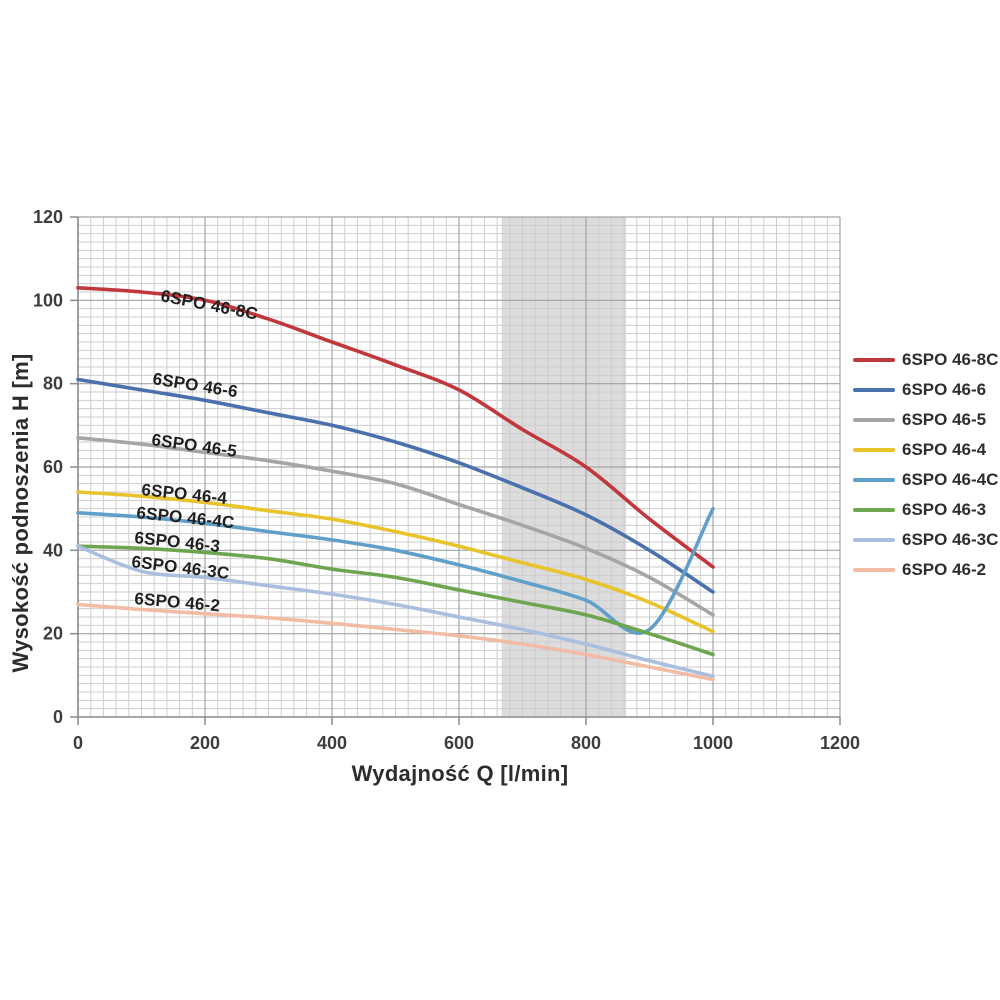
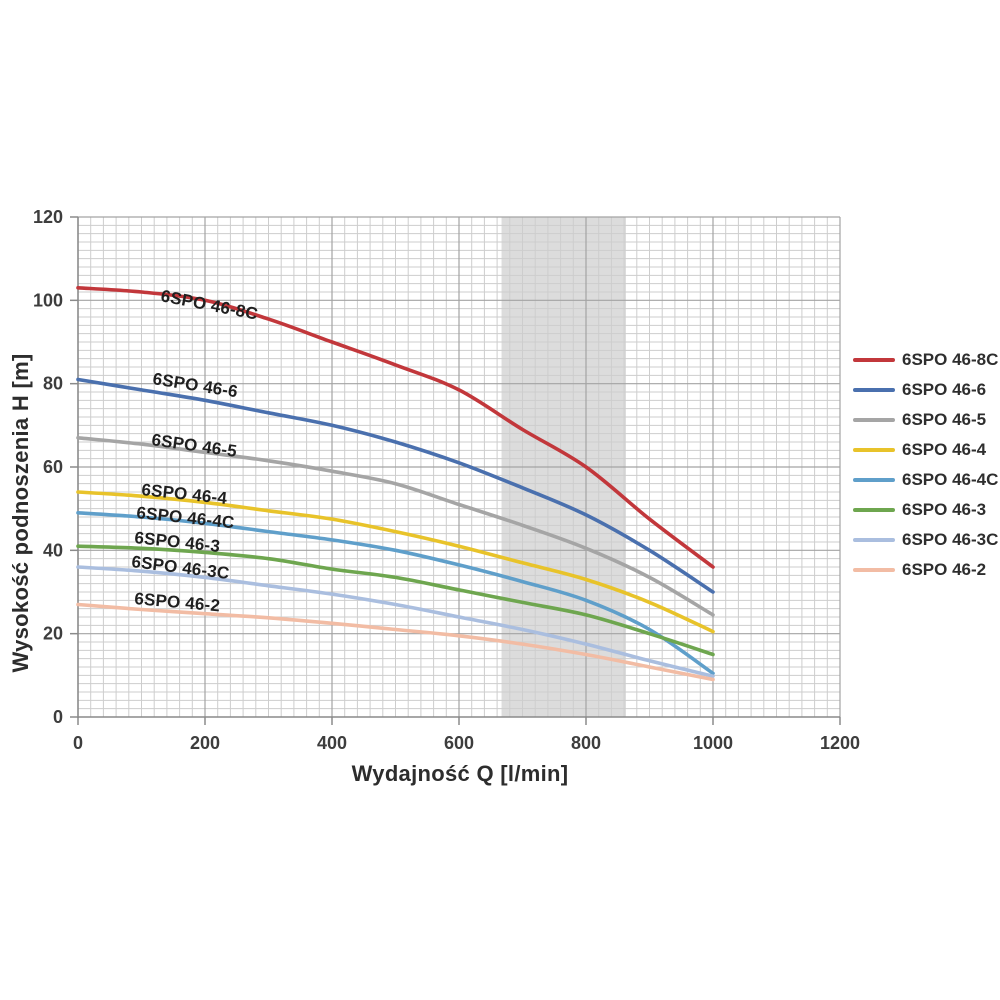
6SPO 46-3C/0: 41 -> 36
6SPO 46-4C/1000: 50 -> 10
